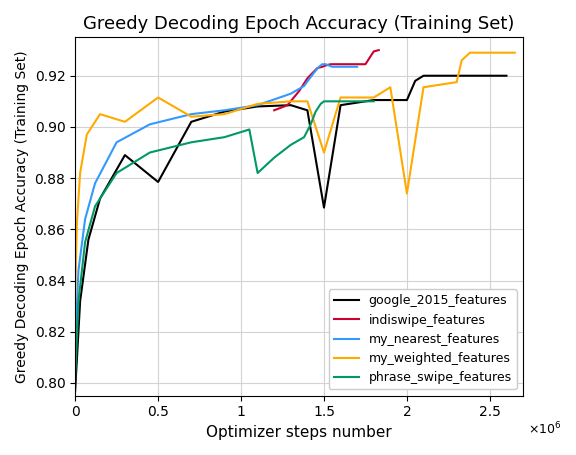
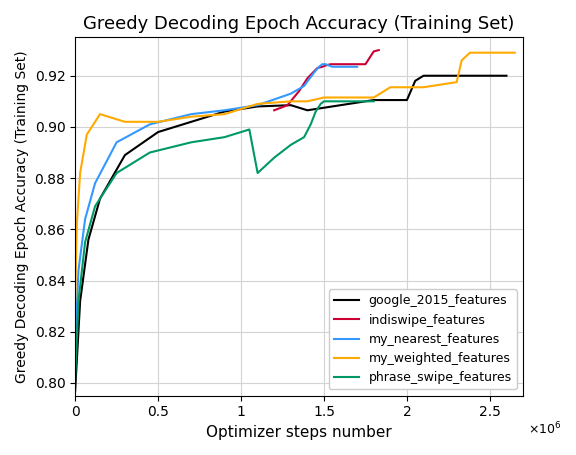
google_2015_features/0.5: 0.8785 -> 0.8980
my_weighted_features/0.5: 0.9115 -> 0.9020
google_2015_features/1.5: 0.8685 -> 0.9075
my_weighted_features/1.5: 0.8900 -> 0.9115
my_weighted_features/2: 0.8740 -> 0.9155
